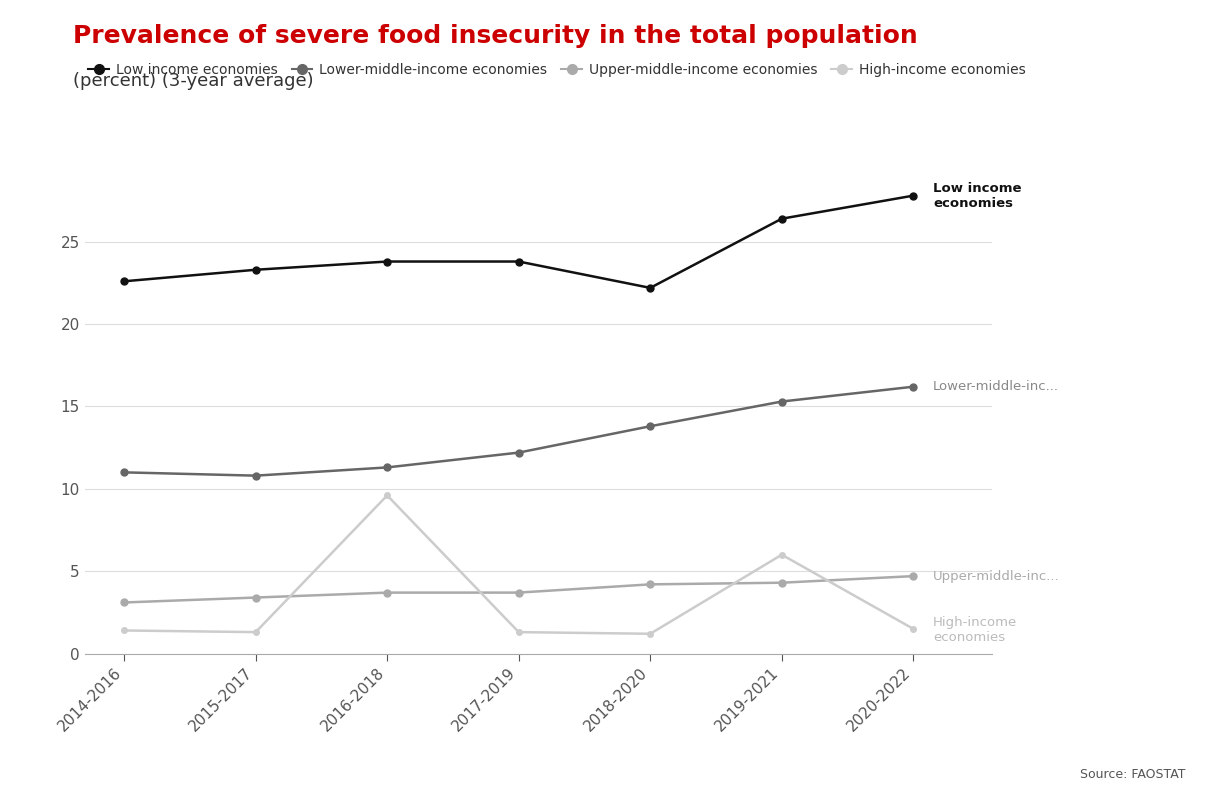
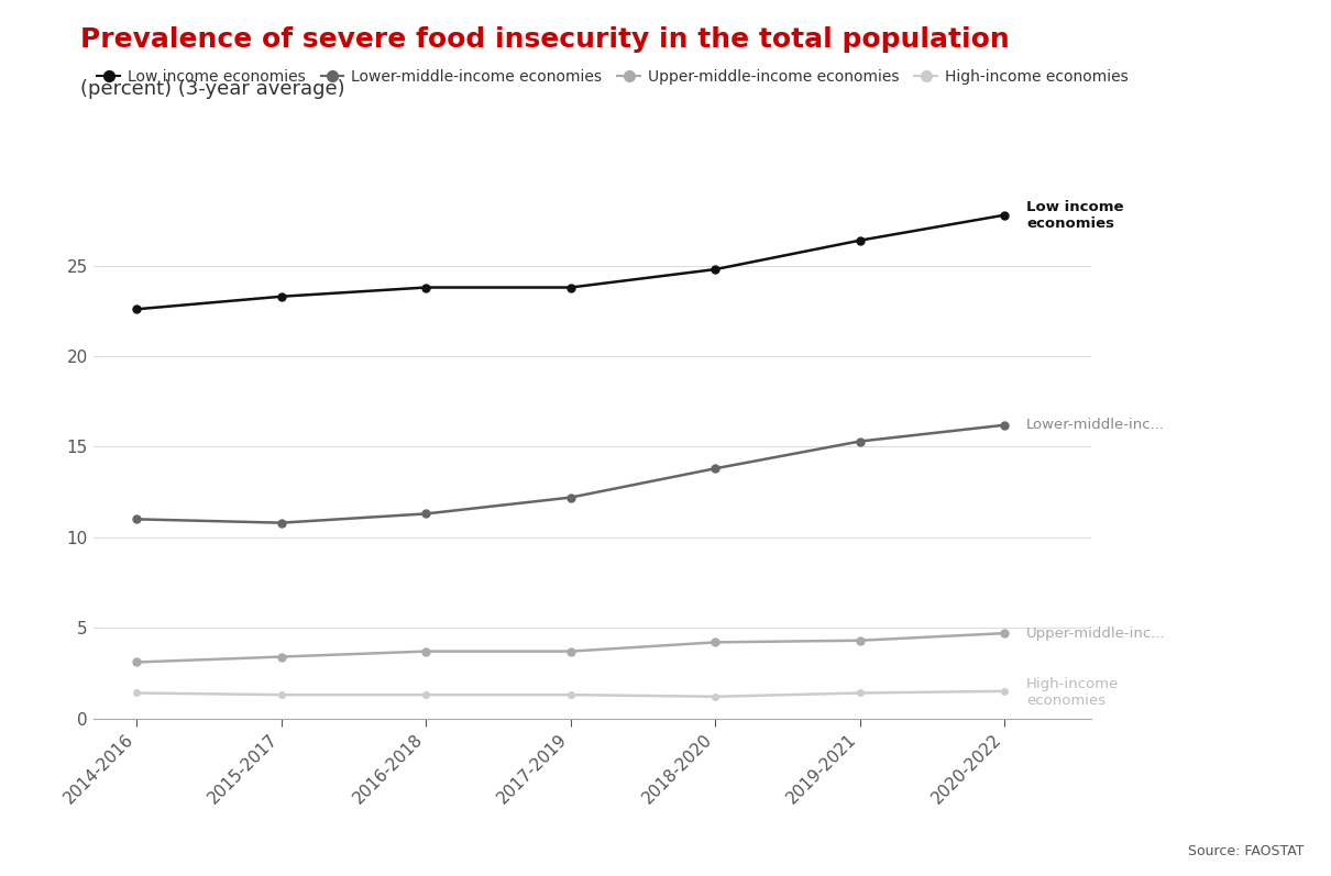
High-income economies/2016-2018: 9.6 -> 1.3
Low income economies/2018-2020: 22.2 -> 24.8
High-income economies/2019-2021: 6.0 -> 1.4
